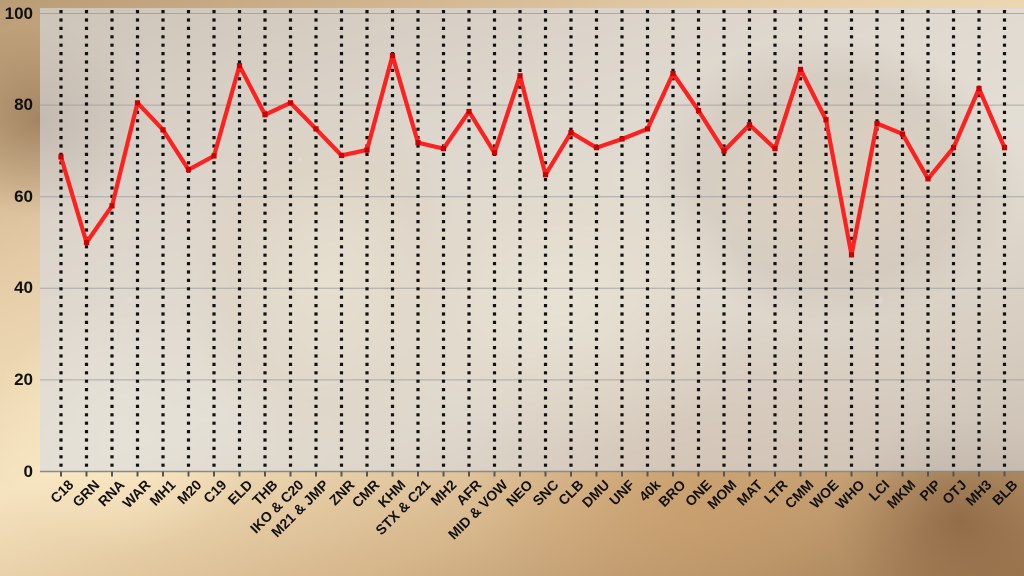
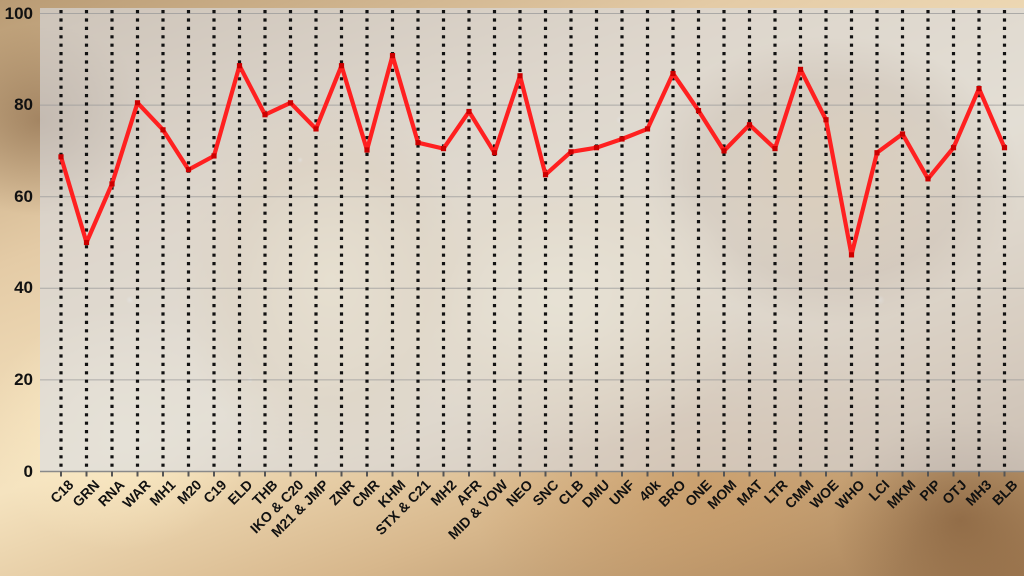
RNA: 58 -> 63
ZNR: 69 -> 89
CLB: 74 -> 70
LCI: 76 -> 70
